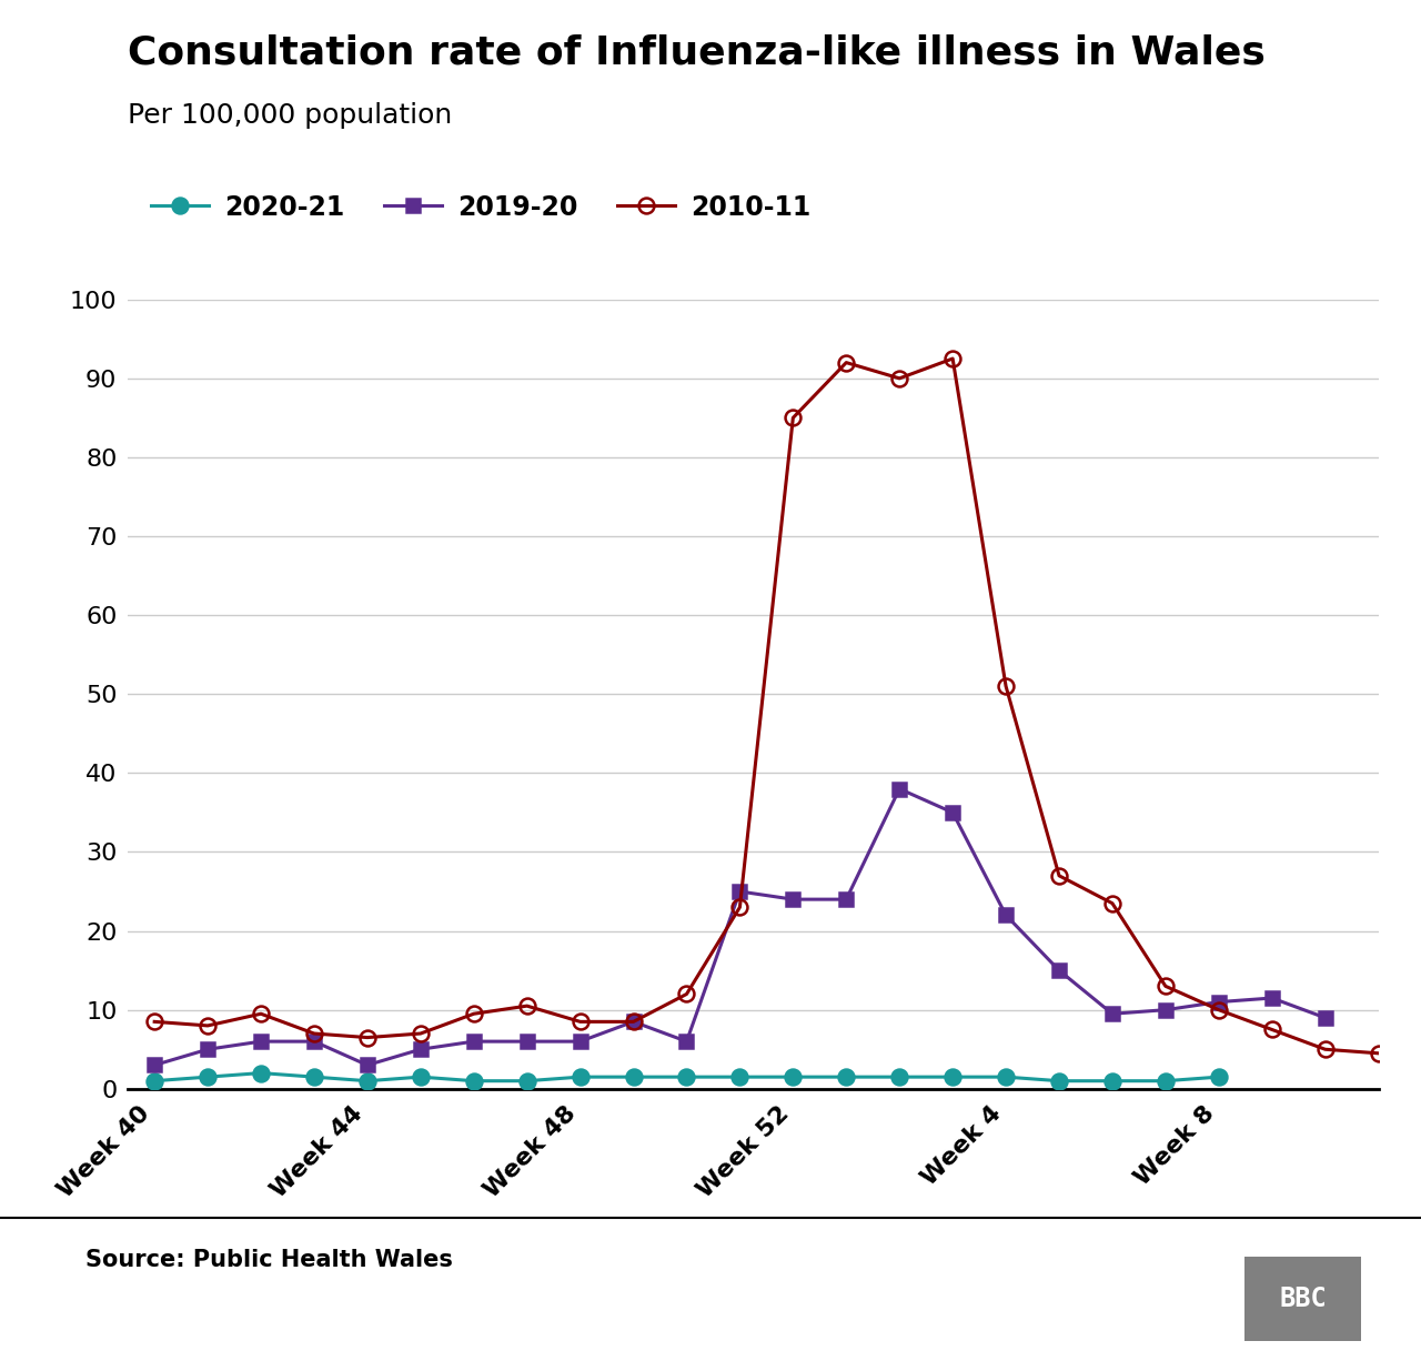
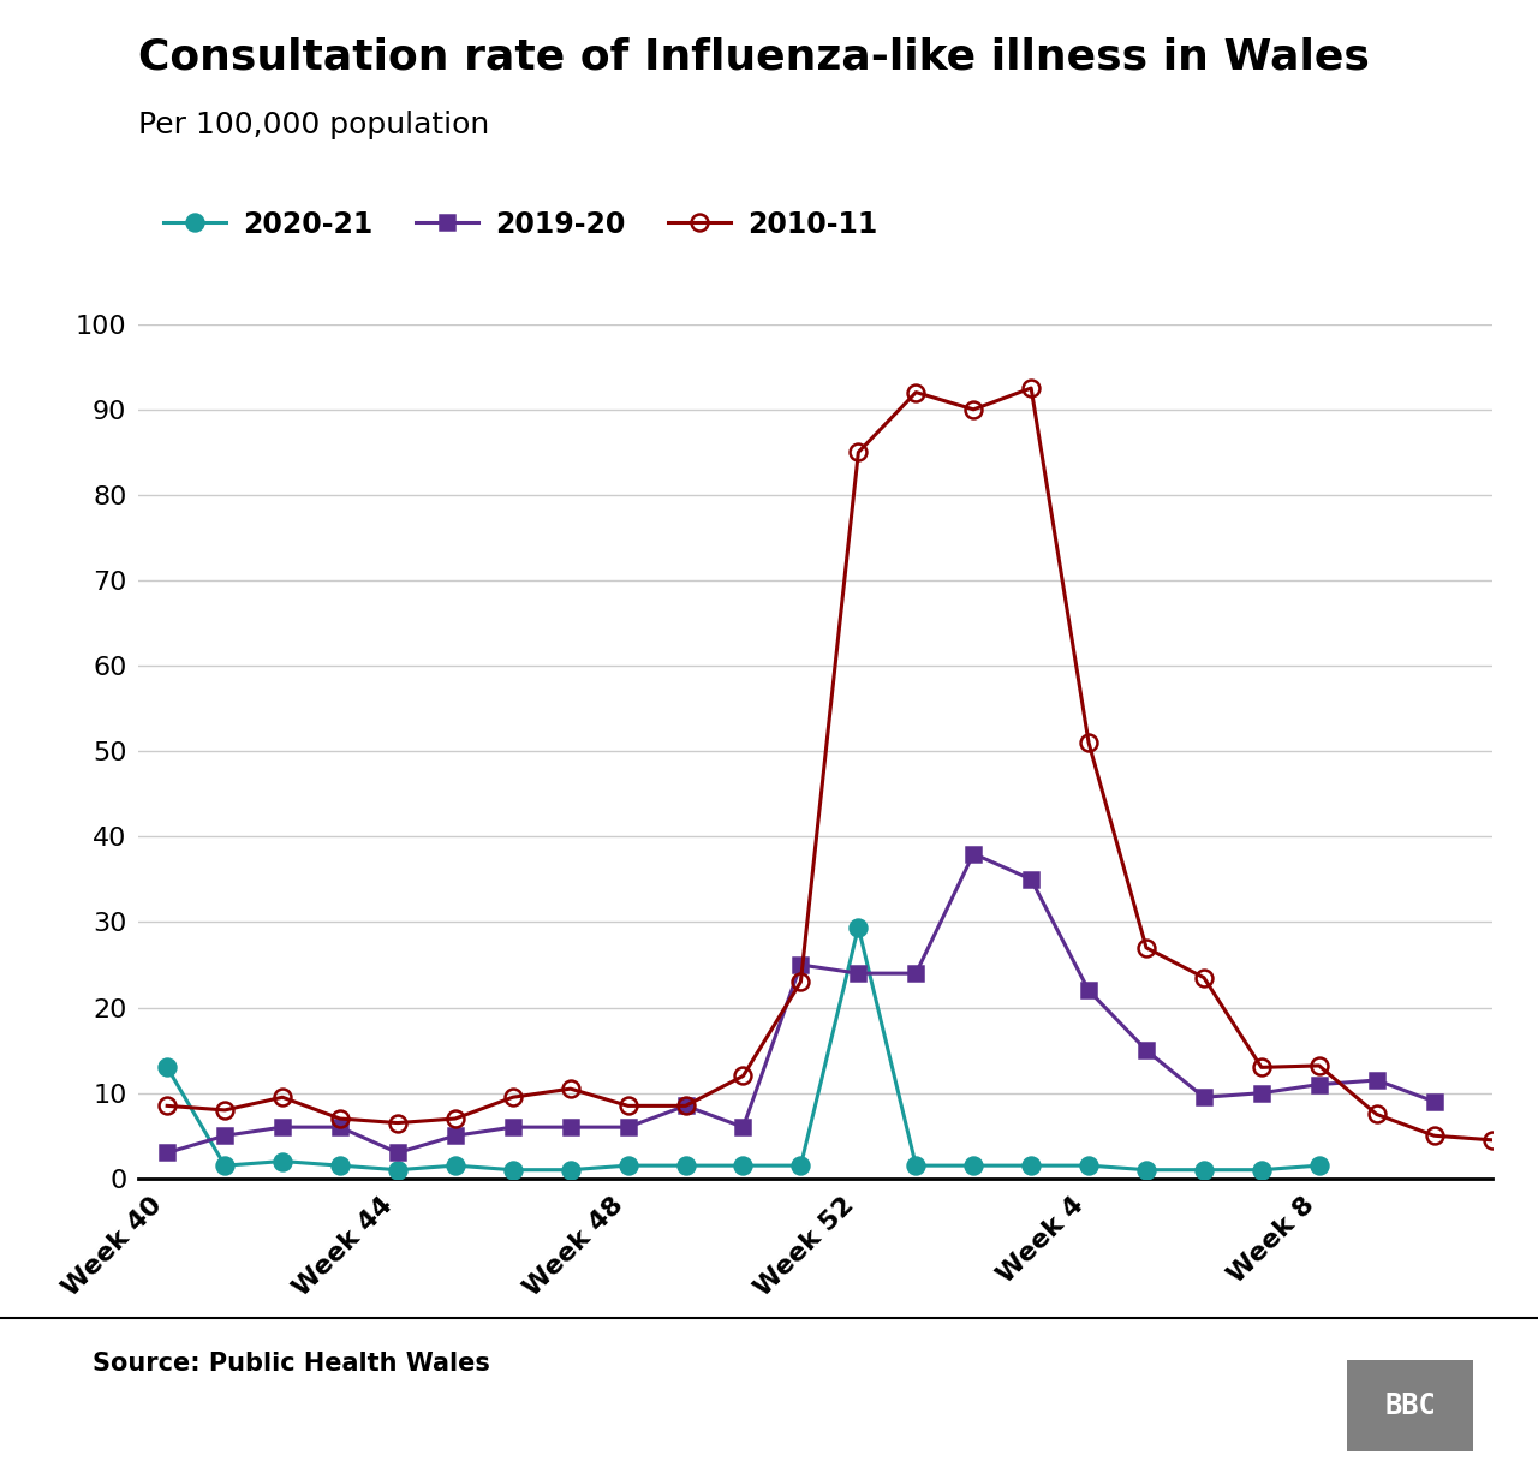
2020-21/Week 40: 1.0 -> 13.0
2020-21/Week 52: 1.5 -> 29.4
2010-11/Week 8: 10.0 -> 13.2
